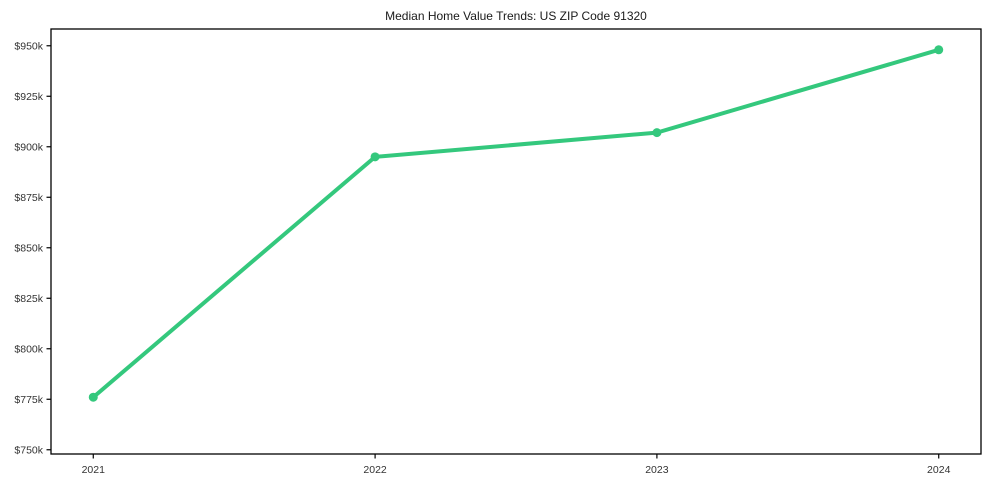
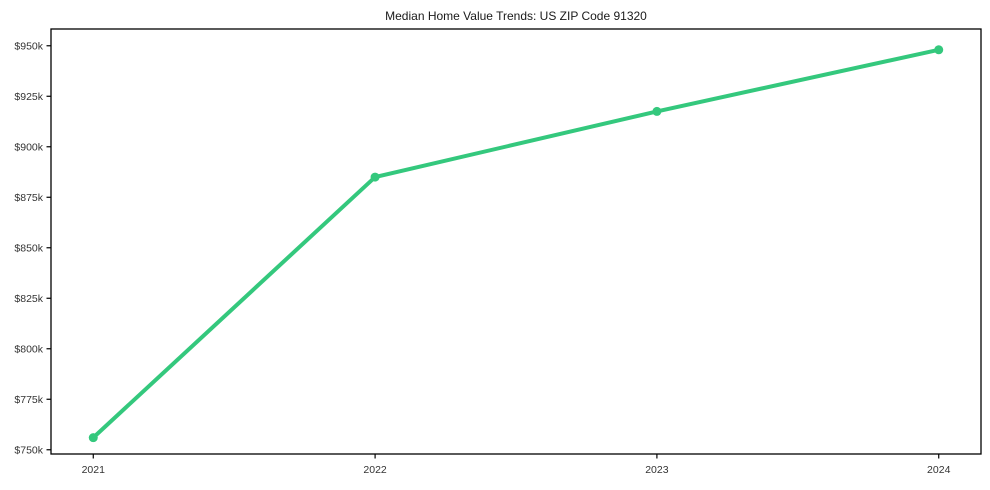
2021: $776k -> $756k
2022: $895k -> $885k
2023: $907k -> $918k
